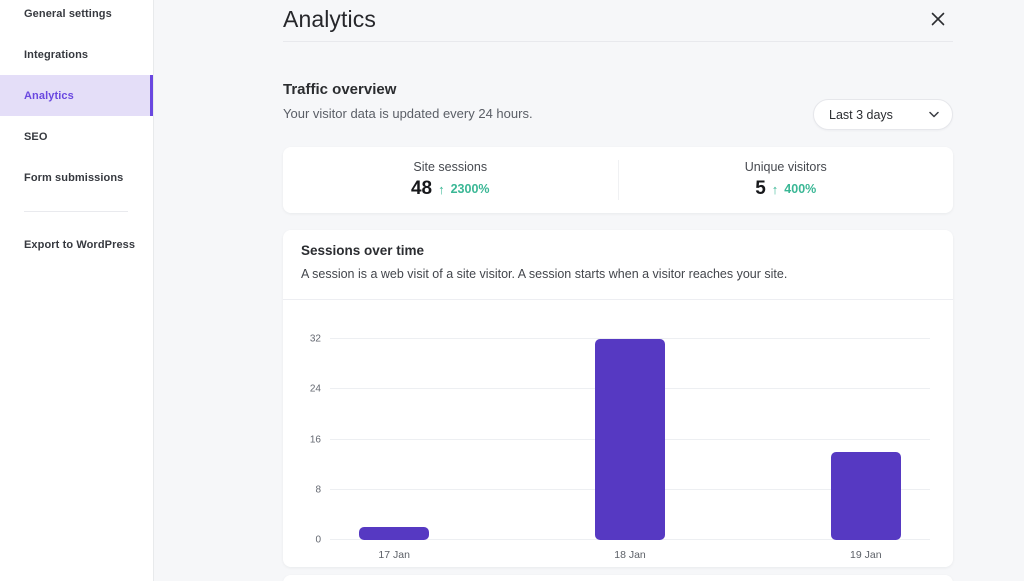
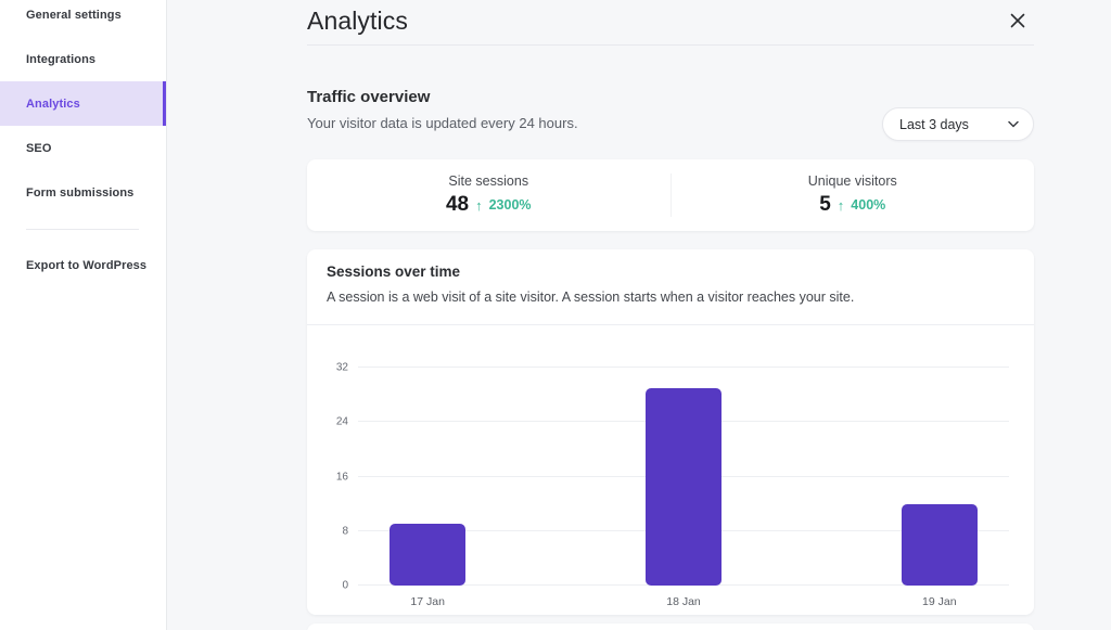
17 Jan: 2 -> 9
18 Jan: 32 -> 29
19 Jan: 14 -> 12
